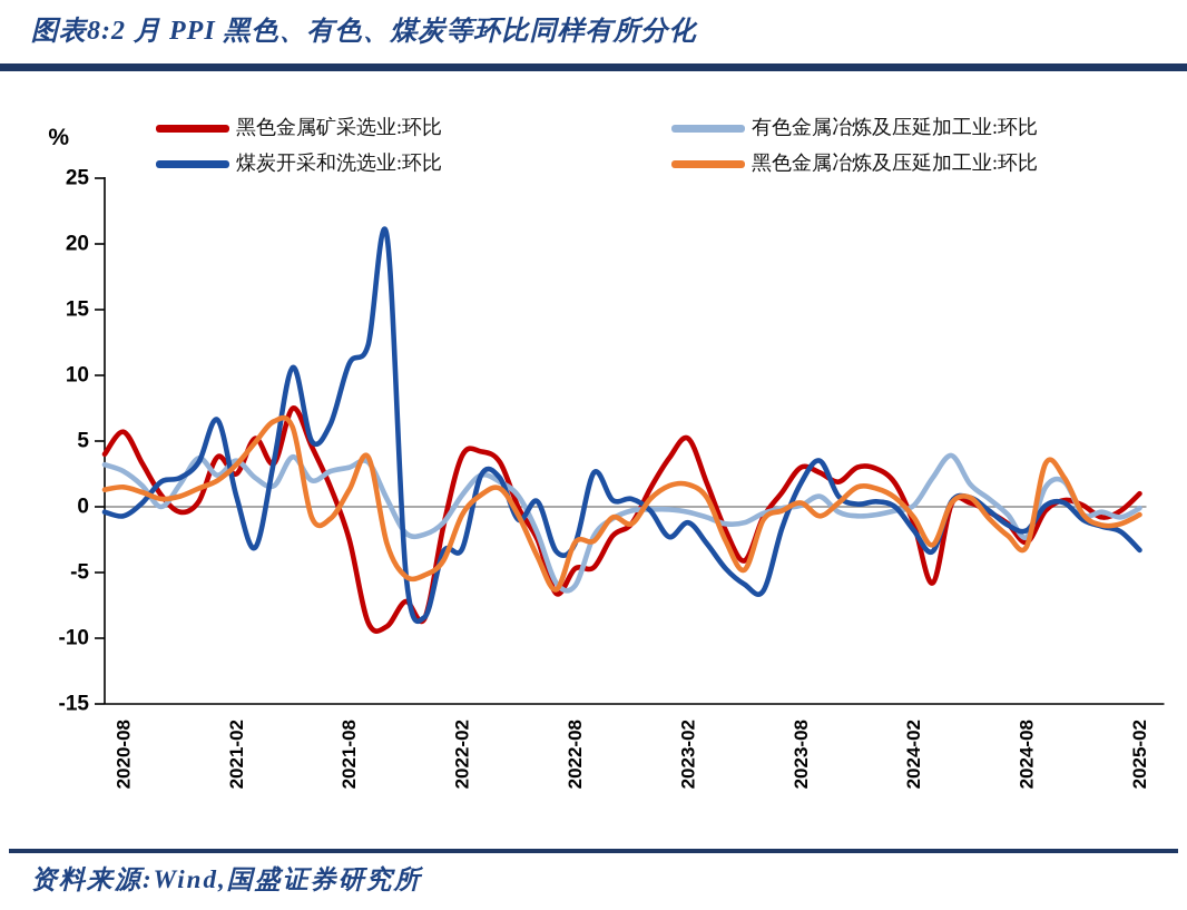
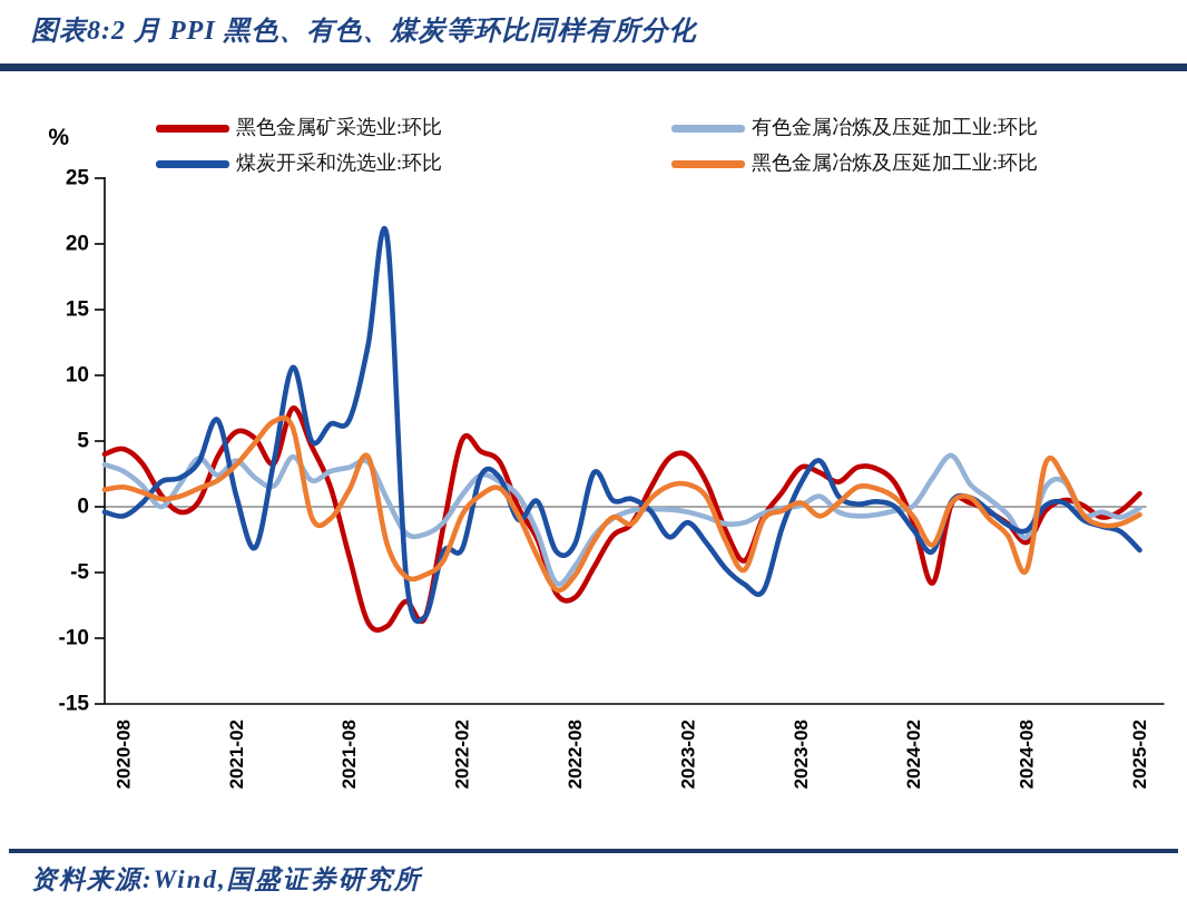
黑色金属矿采选业:环比/2020-08: 5.7 -> 4.4
黑色金属矿采选业:环比/2021-02: 2.5 -> 5.7
黑色金属矿采选业:环比/2021-08: -2.5 -> -3.8
煤炭开采和洗选业:环比/2021-08: 10.9 -> 6.6
黑色金属矿采选业:环比/2022-02: 3.9 -> 5.1
黑色金属矿采选业:环比/2022-08: -4.7 -> -6.9
有色金属冶炼及压延加工业:环比/2022-08: -6.0 -> -4.5
黑色金属冶炼及压延加工业:环比/2022-08: -2.7 -> -5.2
黑色金属矿采选业:环比/2023-02: 5.2 -> 3.9
黑色金属冶炼及压延加工业:环比/2024-08: -3.0 -> -4.8
